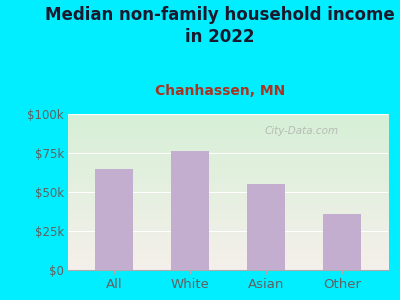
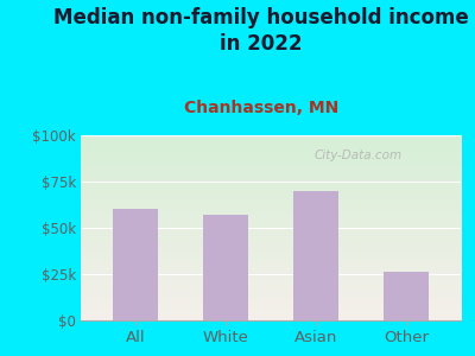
All: $65k -> $60k
White: $76k -> $57k
Asian: $55k -> $70k
Other: $36k -> $26k
